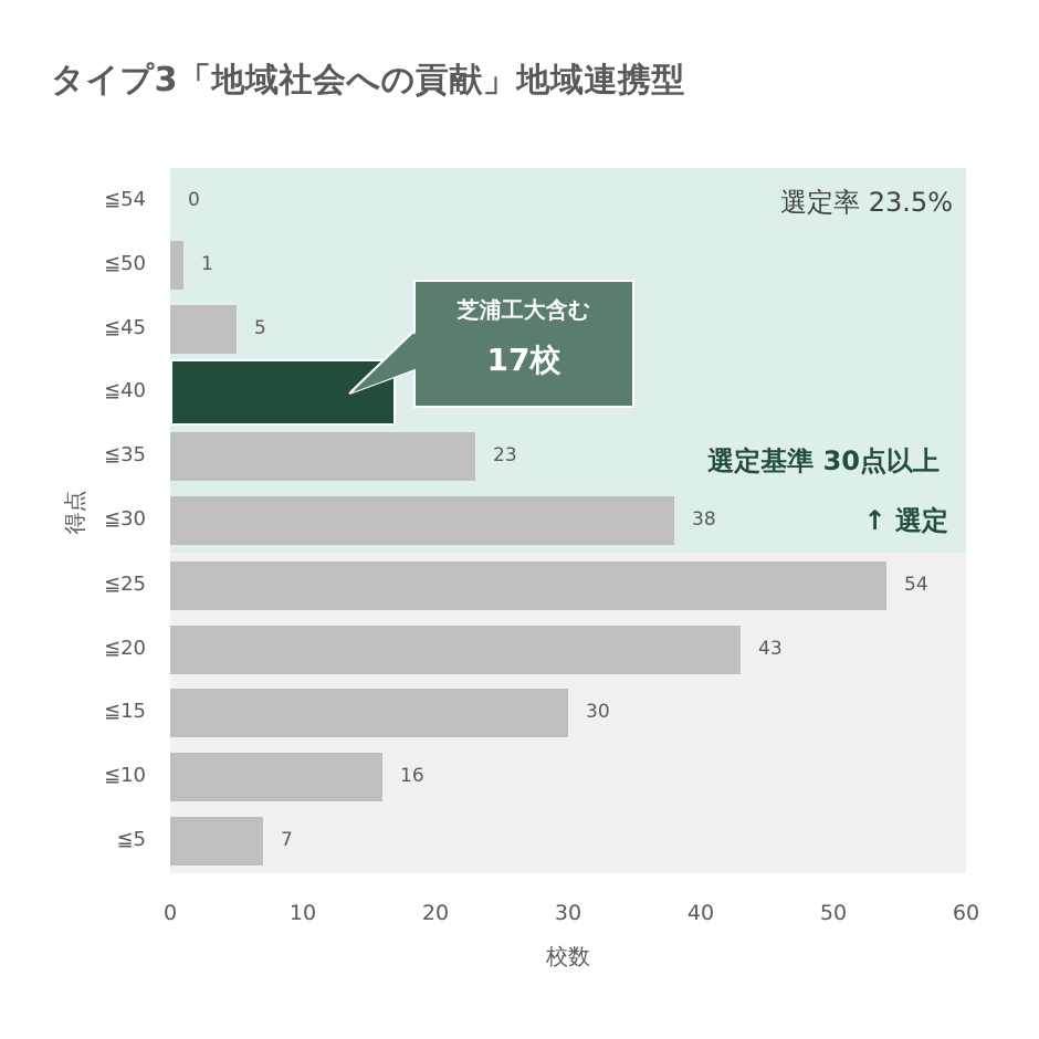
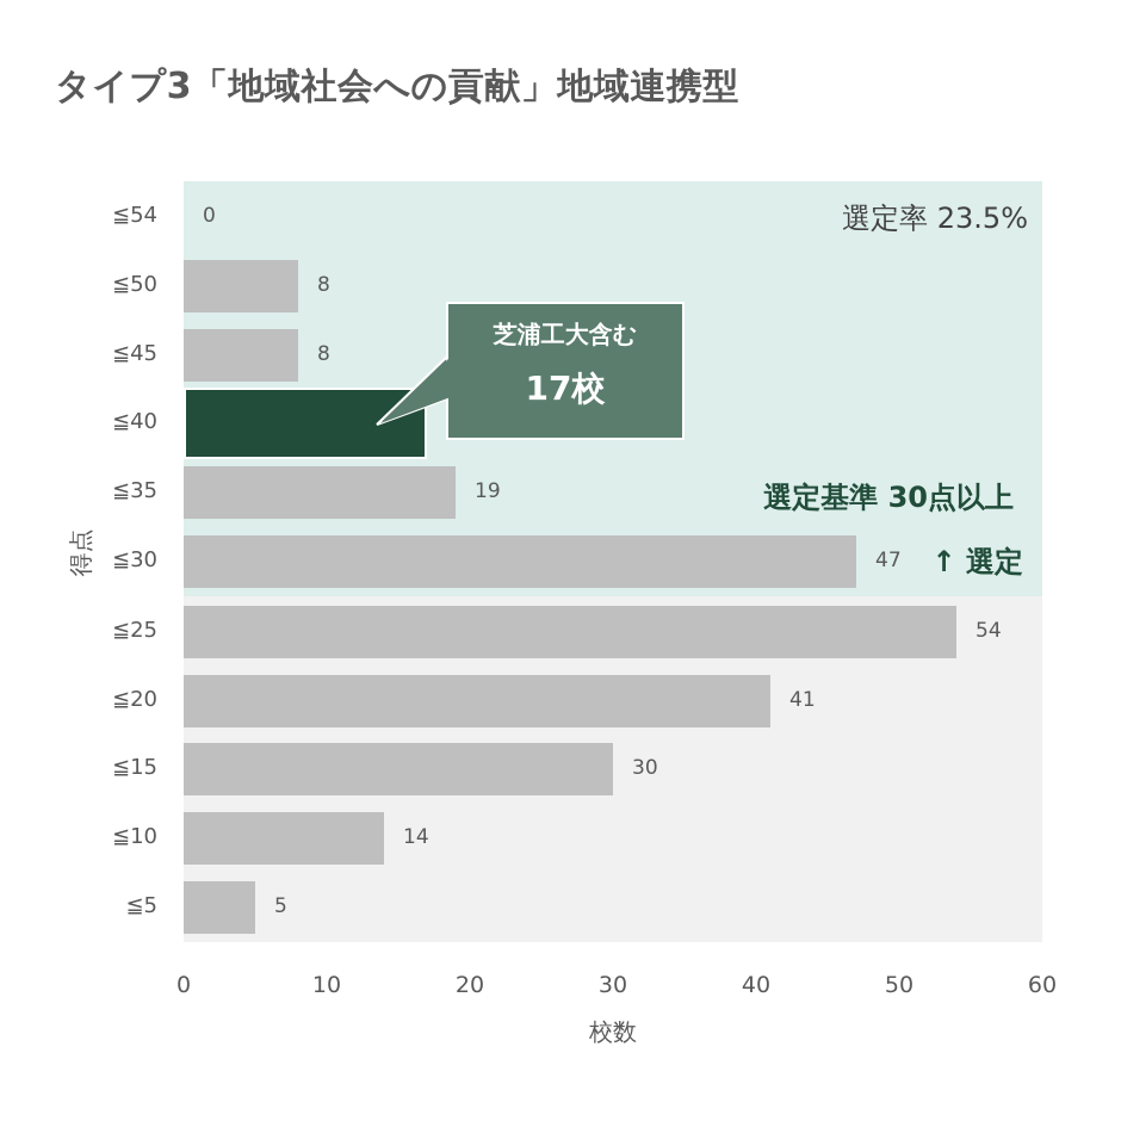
≦50: 1 -> 8
≦45: 5 -> 8
≦35: 23 -> 19
≦30: 38 -> 47
≦20: 43 -> 41
≦10: 16 -> 14
≦5: 7 -> 5
